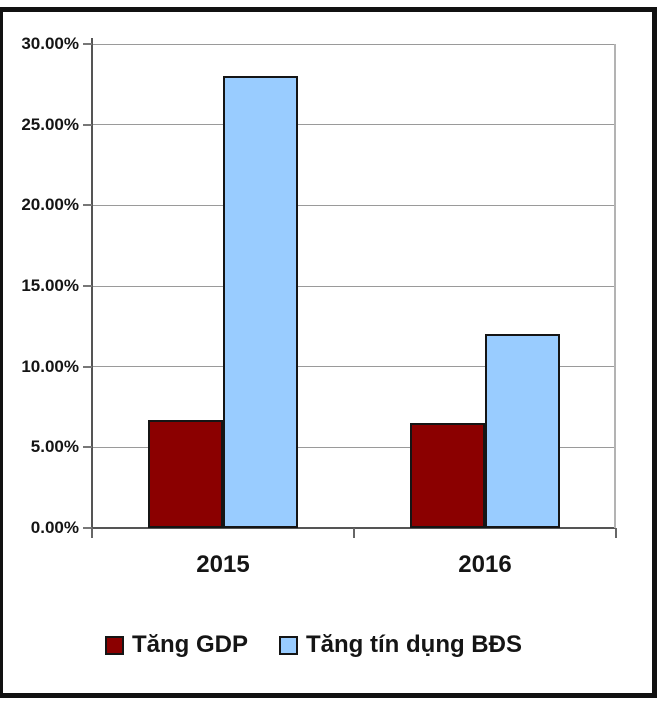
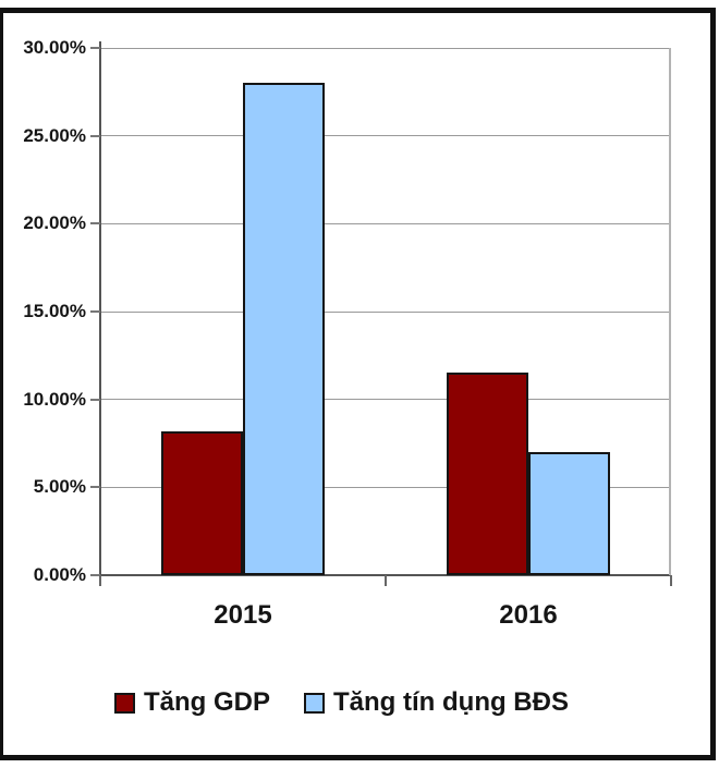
Tăng GDP/2015: 6.7% -> 8.2%
Tăng GDP/2016: 6.5% -> 11.5%
Tăng tín dụng BĐS/2016: 12% -> 7%
